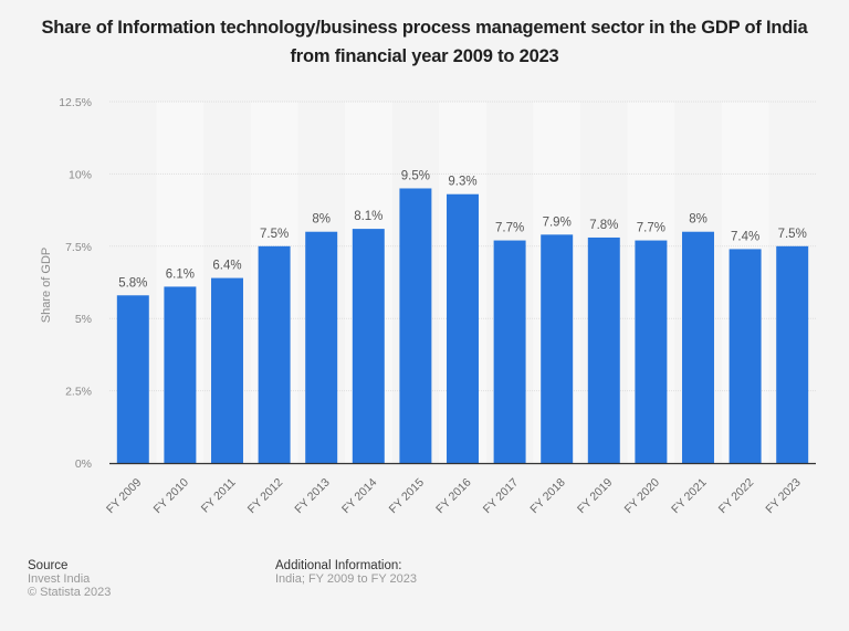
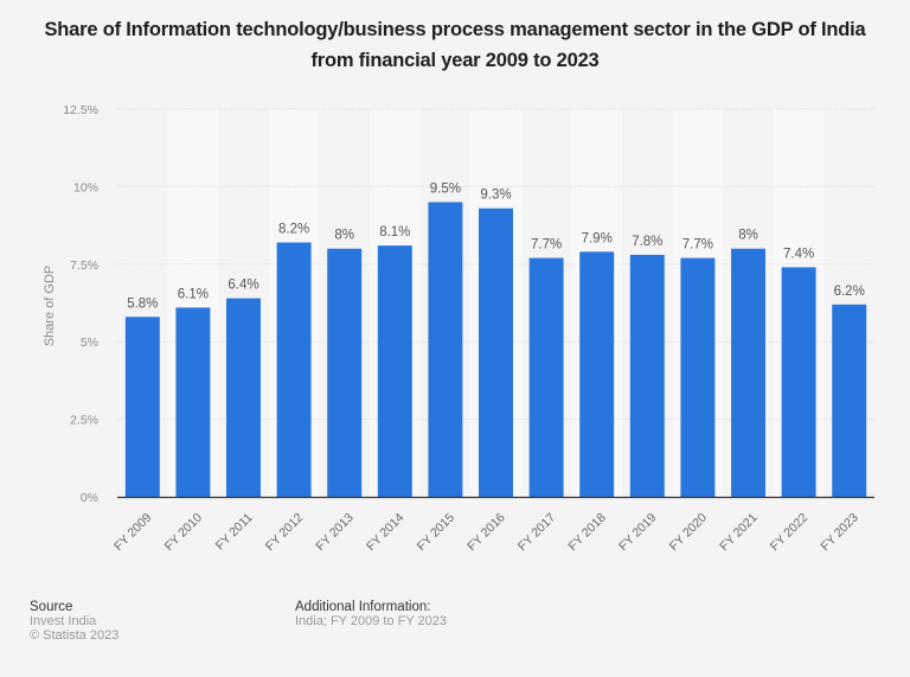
FY 2012: 7.5% -> 8.2%
FY 2023: 7.5% -> 6.2%
